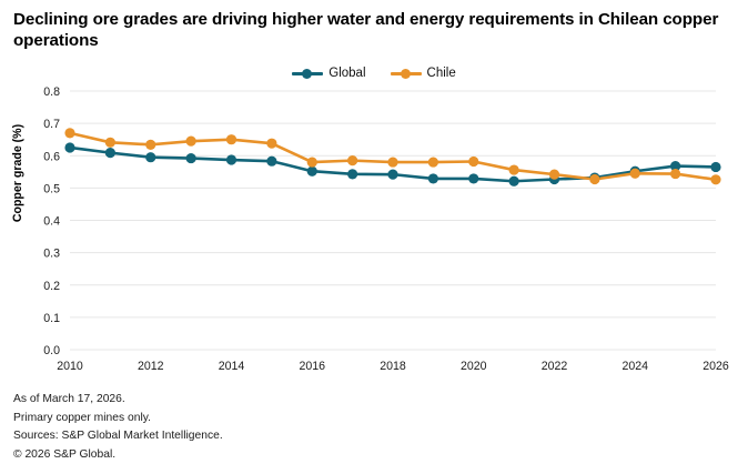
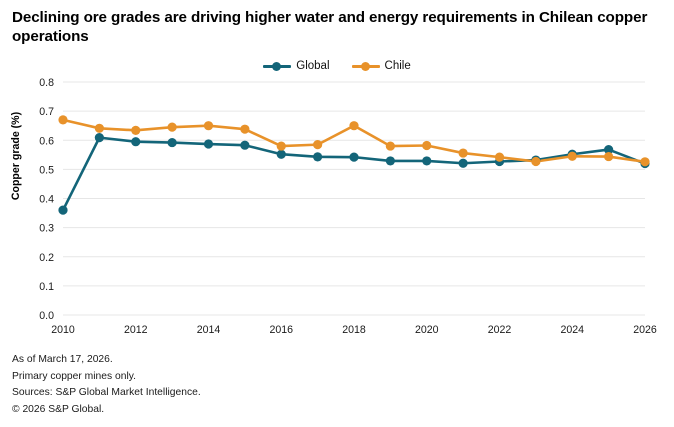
Global/2010: 0.62 -> 0.36
Chile/2018: 0.58 -> 0.65
Global/2026: 0.56 -> 0.52
